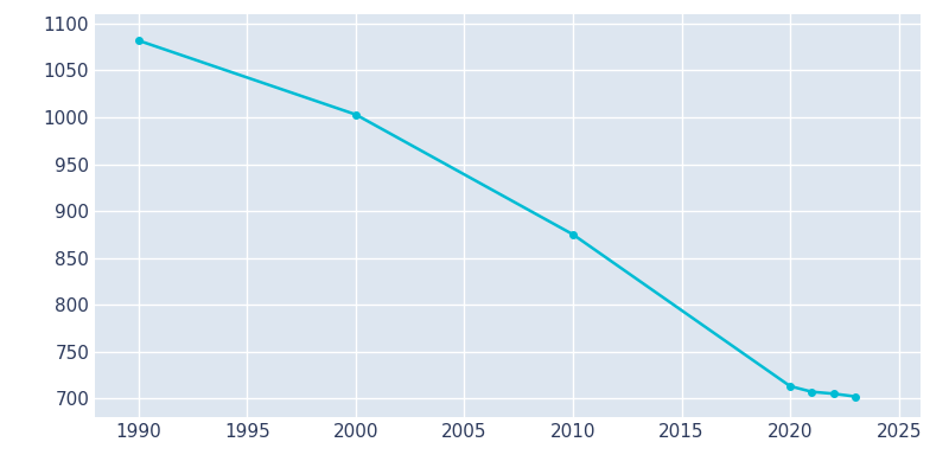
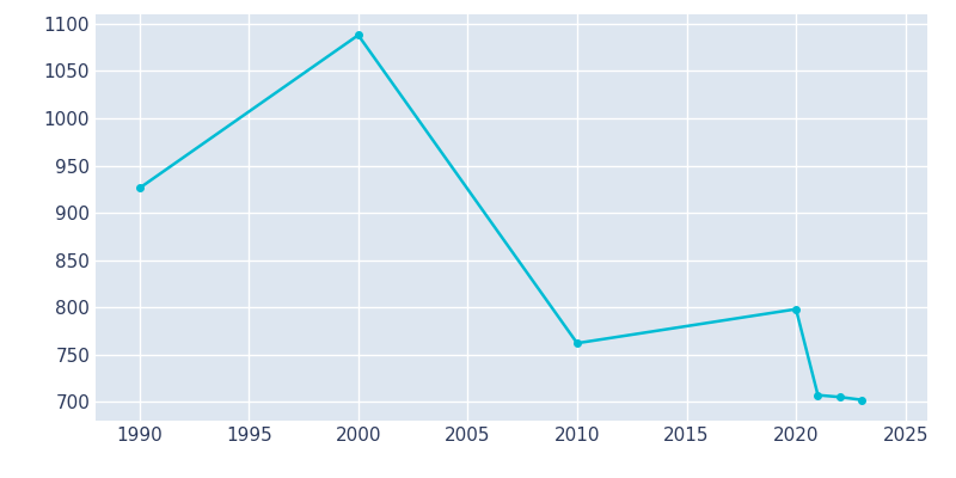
1990: 1082 -> 926
2000: 1003 -> 1088
2010: 875 -> 762
2020: 713 -> 798
